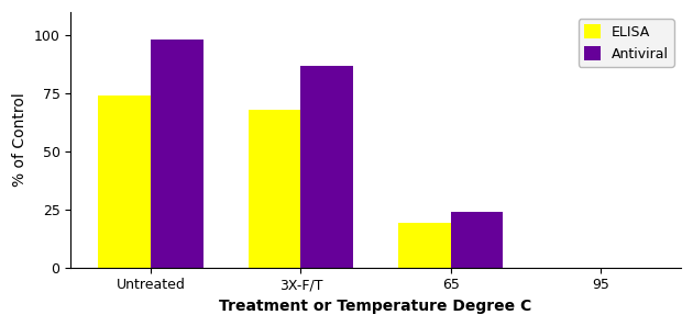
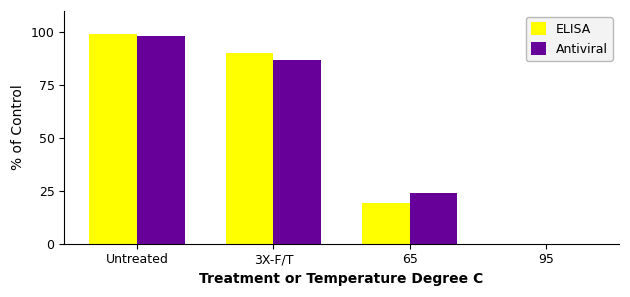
ELISA/Untreated: 74 -> 99
ELISA/3X-F/T: 68 -> 90
